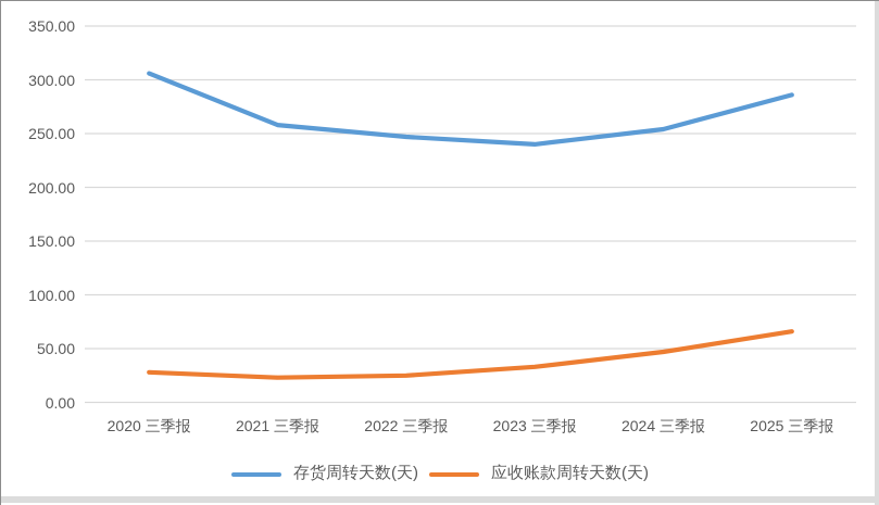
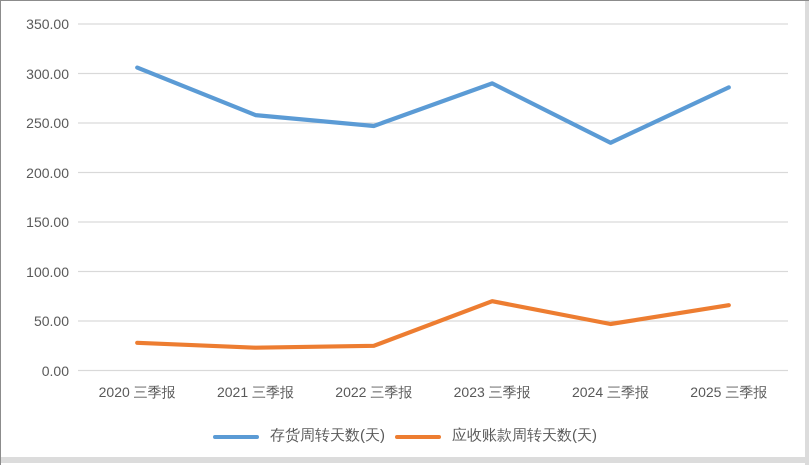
存货周转天数(天)/2023 三季报: 240 -> 290
应收账款周转天数(天)/2023 三季报: 30 -> 70
存货周转天数(天)/2024 三季报: 250 -> 230
